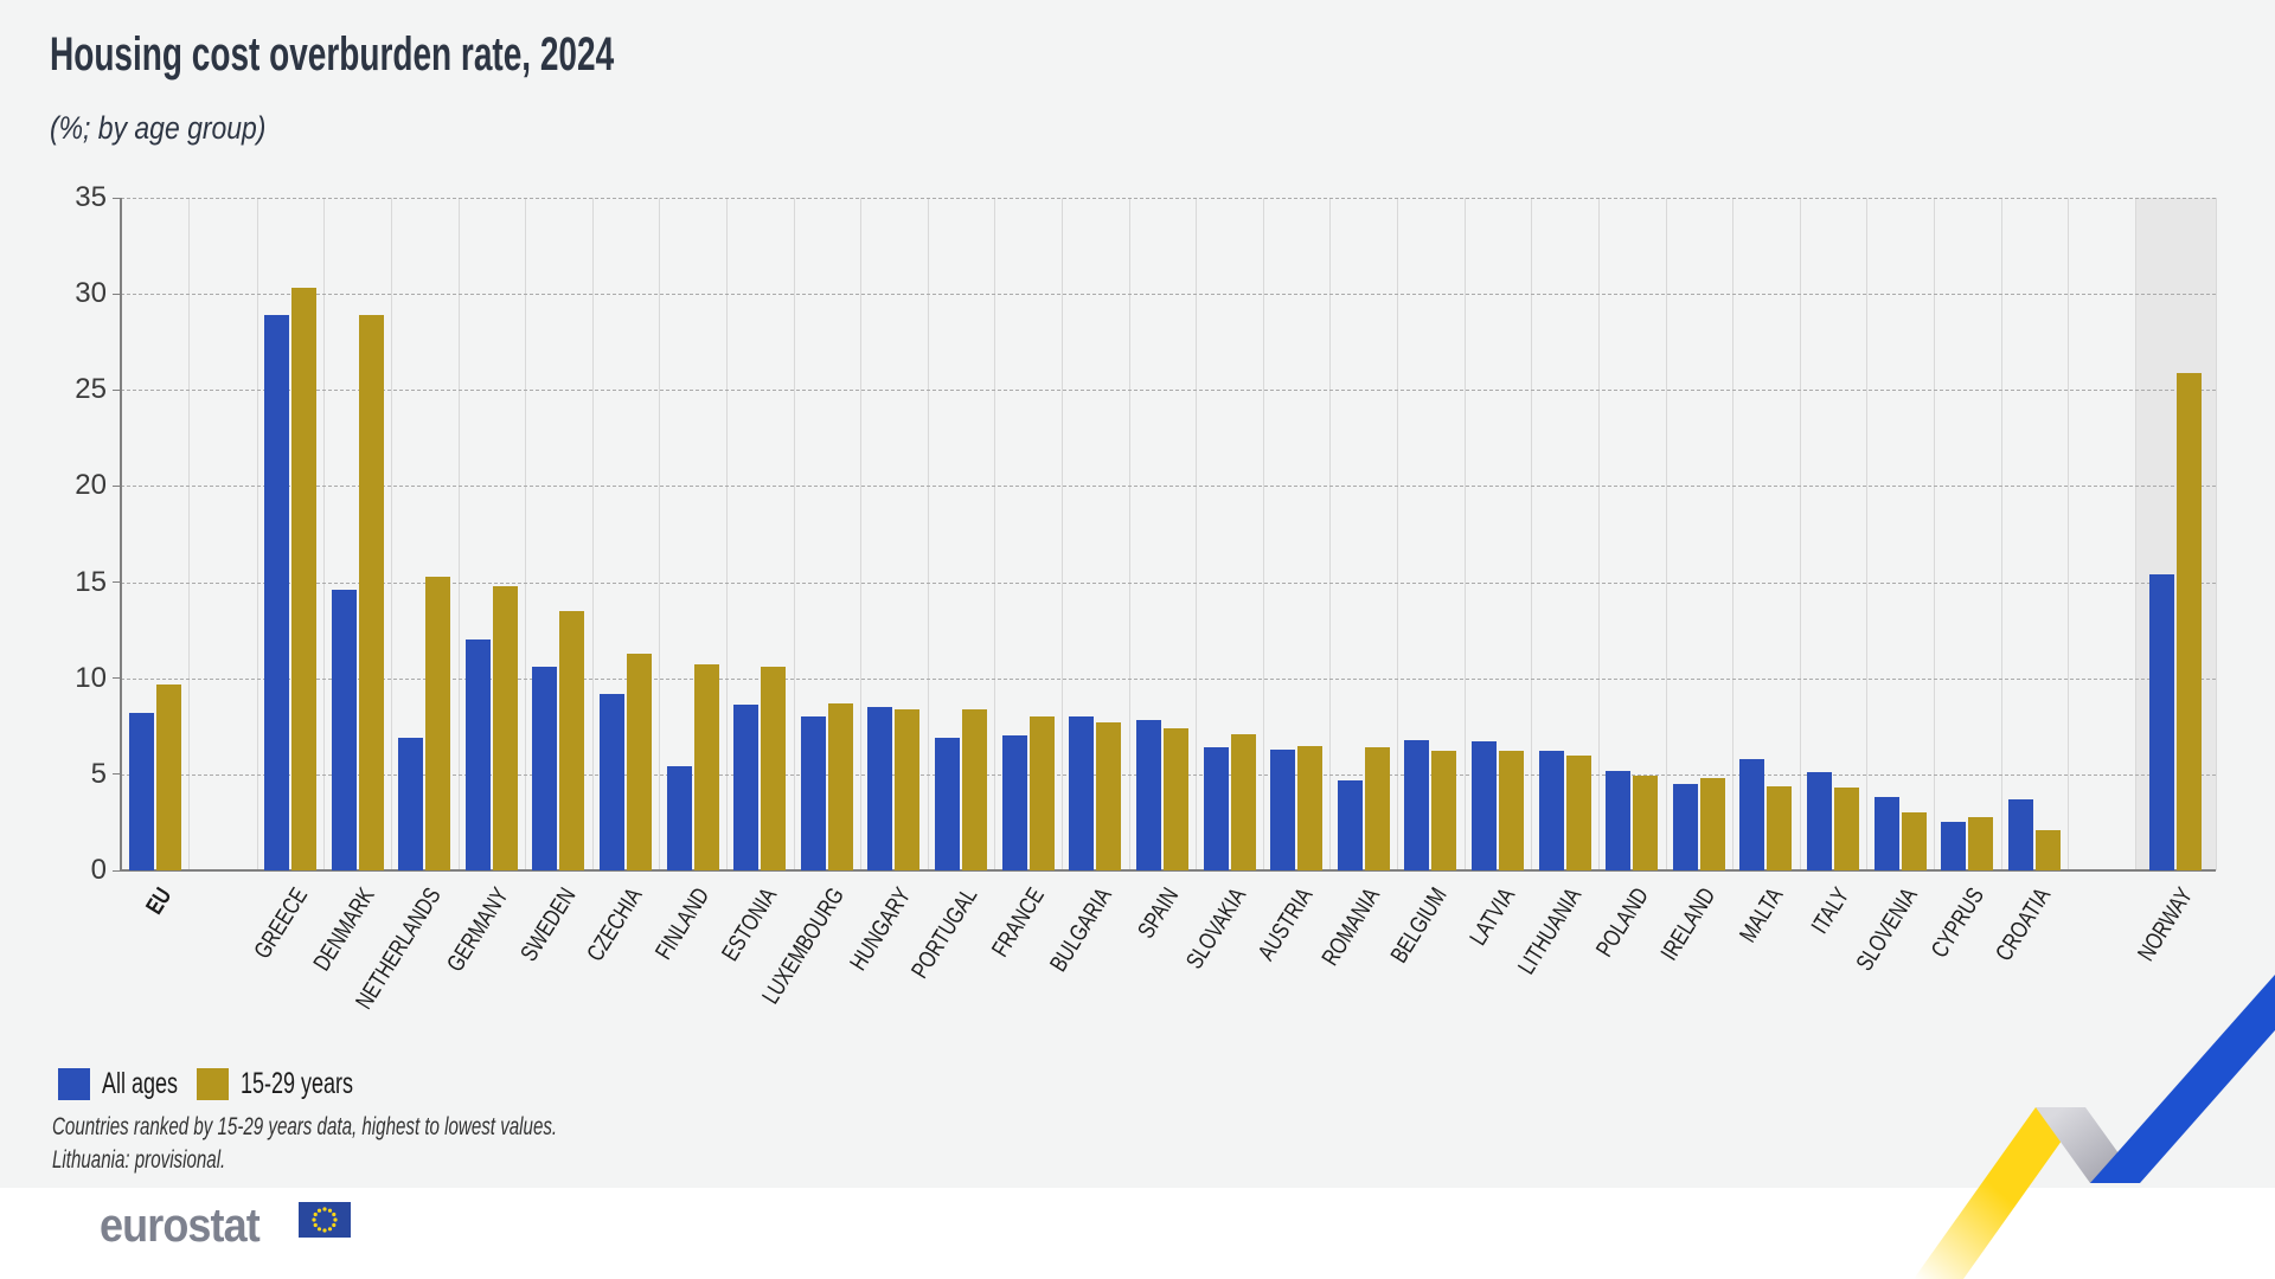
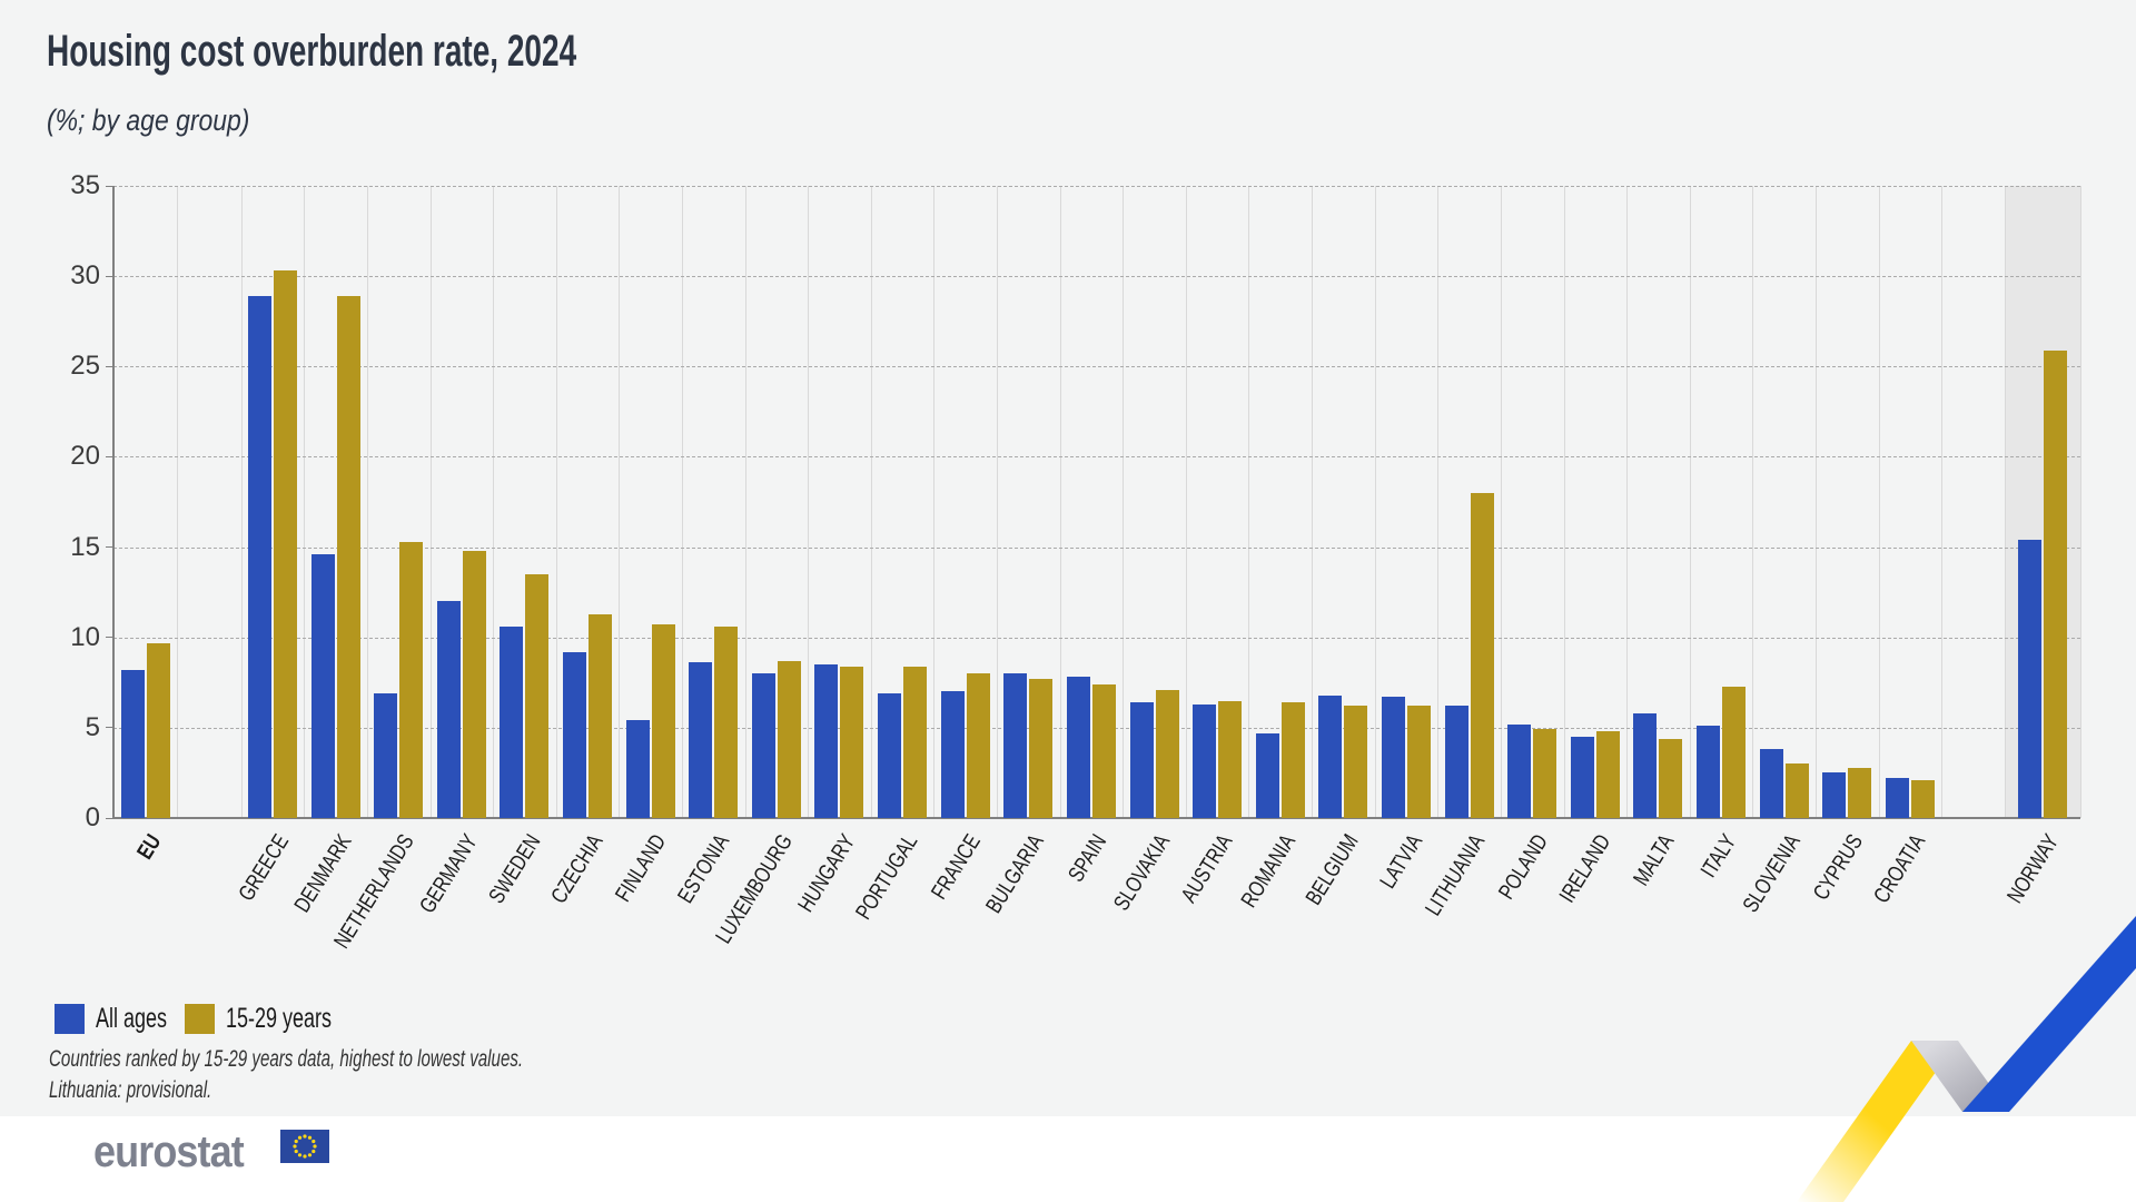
15-29 years/LITHUANIA: 6.0 -> 18.0
15-29 years/ITALY: 4.3 -> 7.3
All ages/CROATIA: 3.7 -> 2.2
